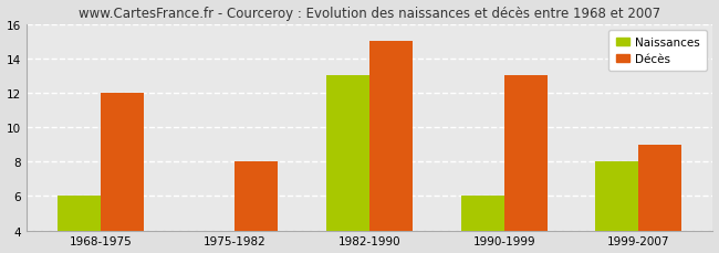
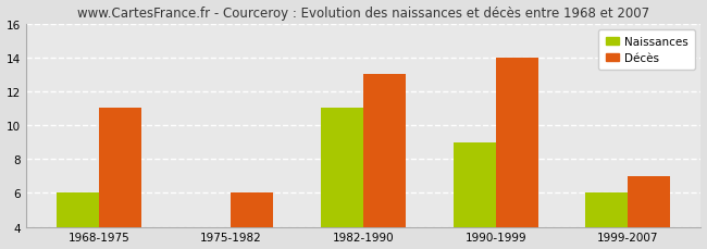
Décès/1968-1975: 12 -> 11
Décès/1975-1982: 8 -> 6
Naissances/1982-1990: 13 -> 11
Décès/1982-1990: 15 -> 13
Naissances/1990-1999: 6 -> 9
Décès/1990-1999: 13 -> 14
Naissances/1999-2007: 8 -> 6
Décès/1999-2007: 9 -> 7
